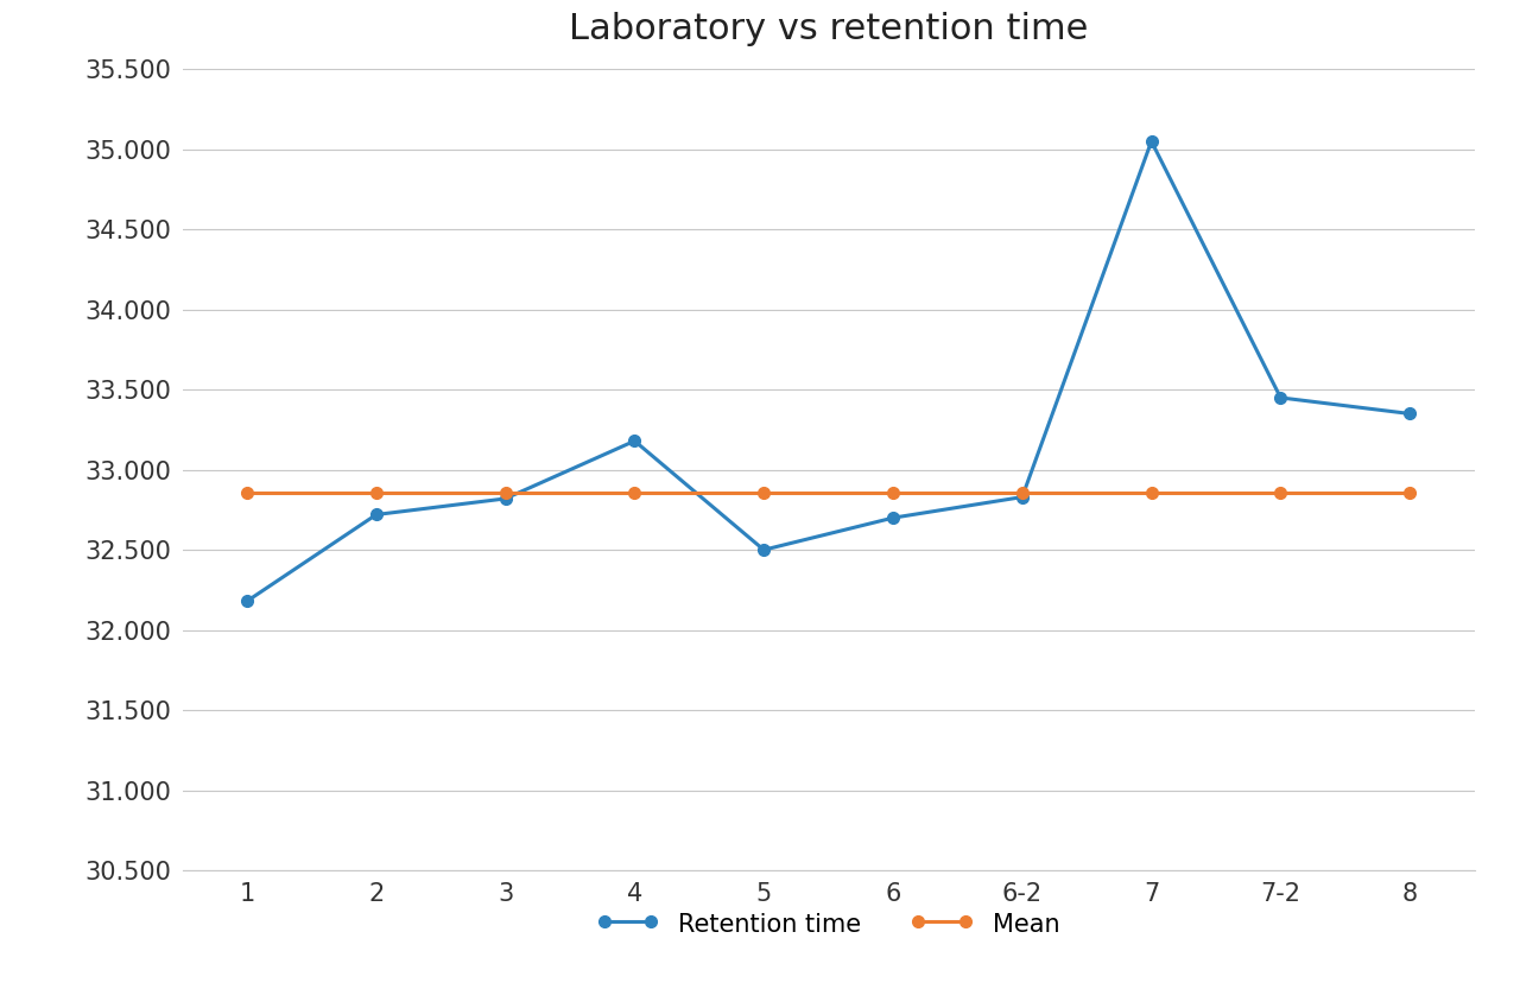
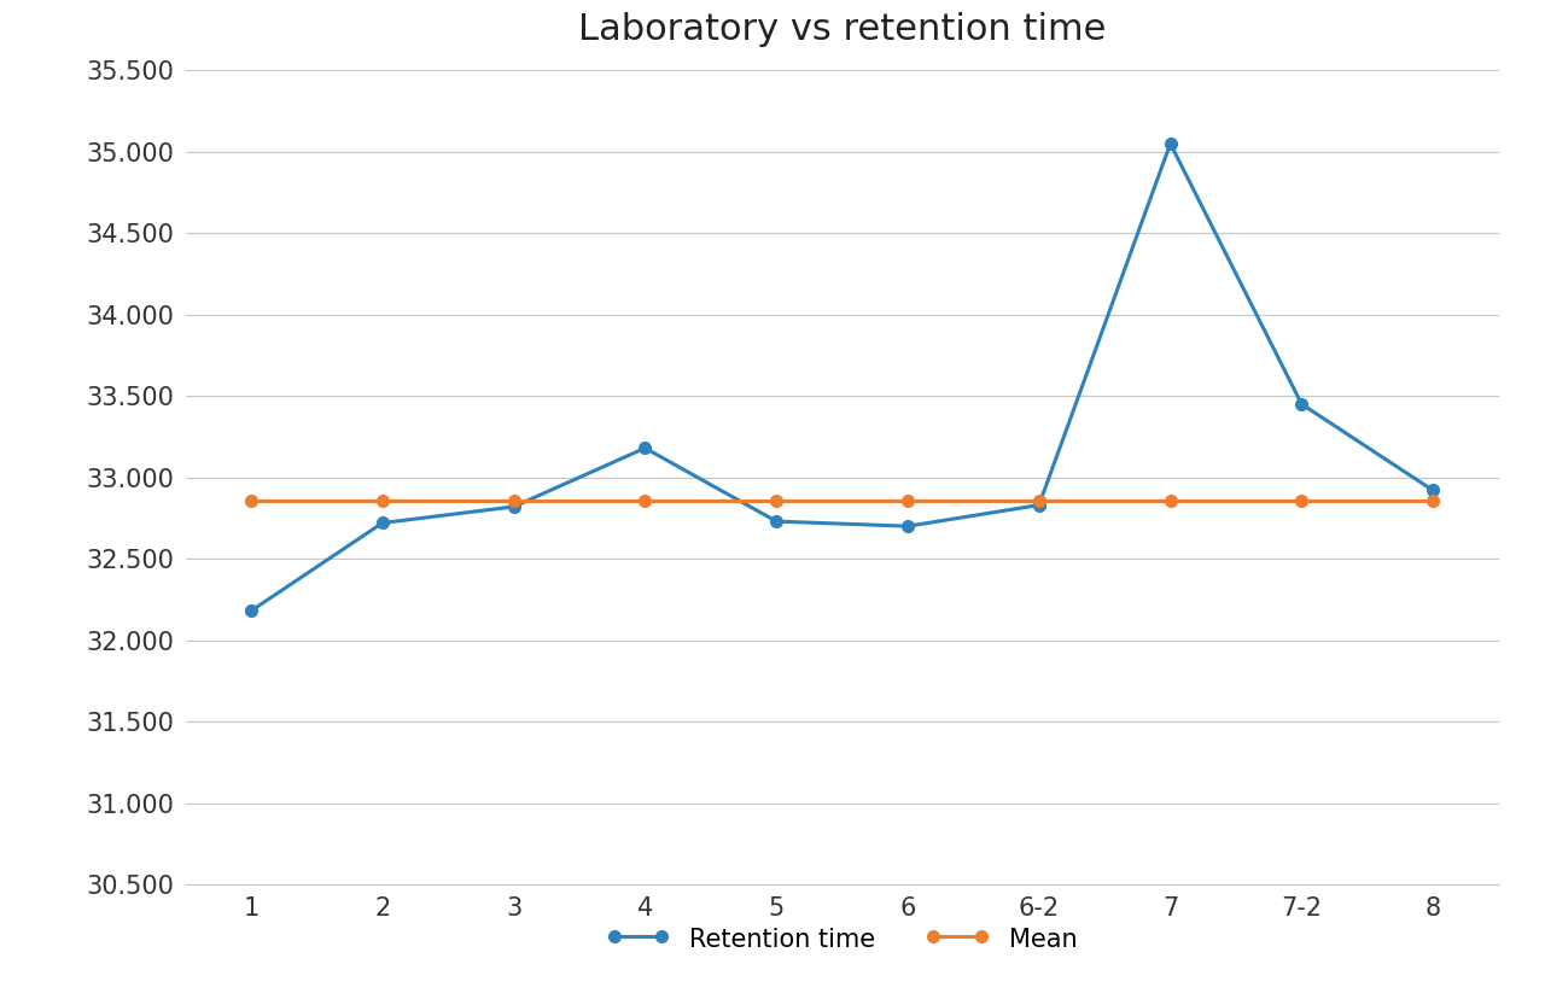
Retention time/5: 32.50 -> 32.73
Retention time/8: 33.35 -> 32.92
